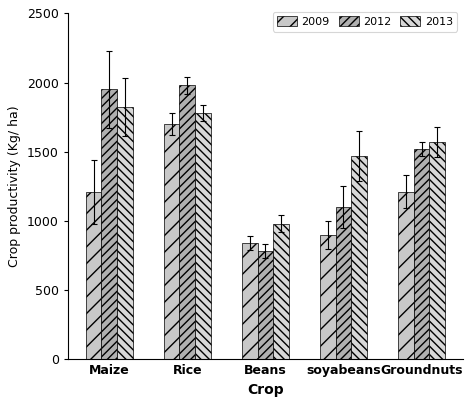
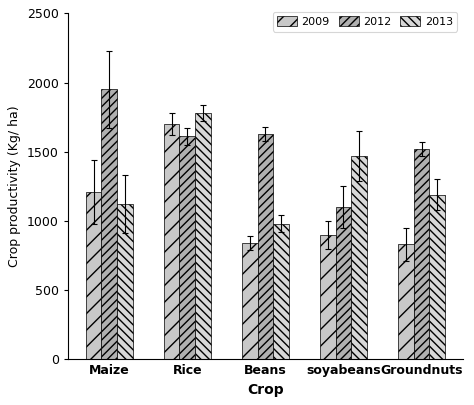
2013/Maize: 1820 -> 1120
2012/Rice: 1980 -> 1610
2012/Beans: 780 -> 1630
2009/Groundnuts: 1210 -> 830
2013/Groundnuts: 1570 -> 1190
